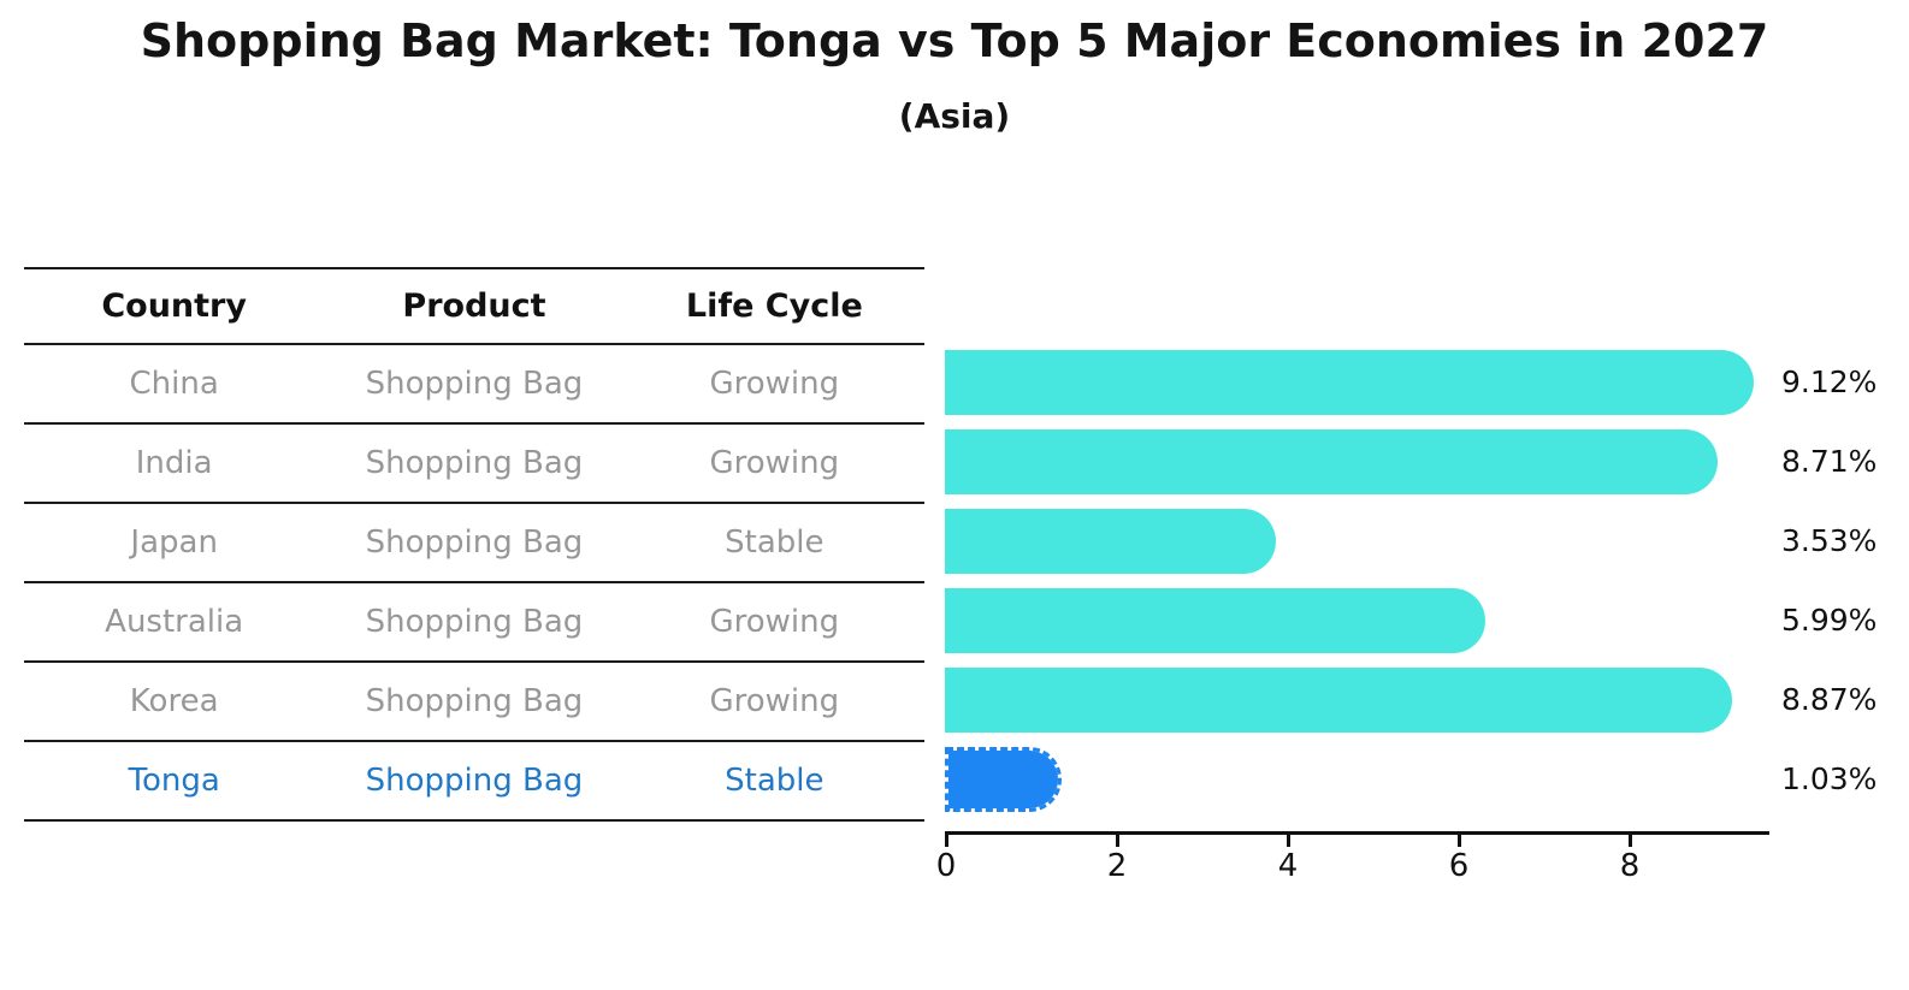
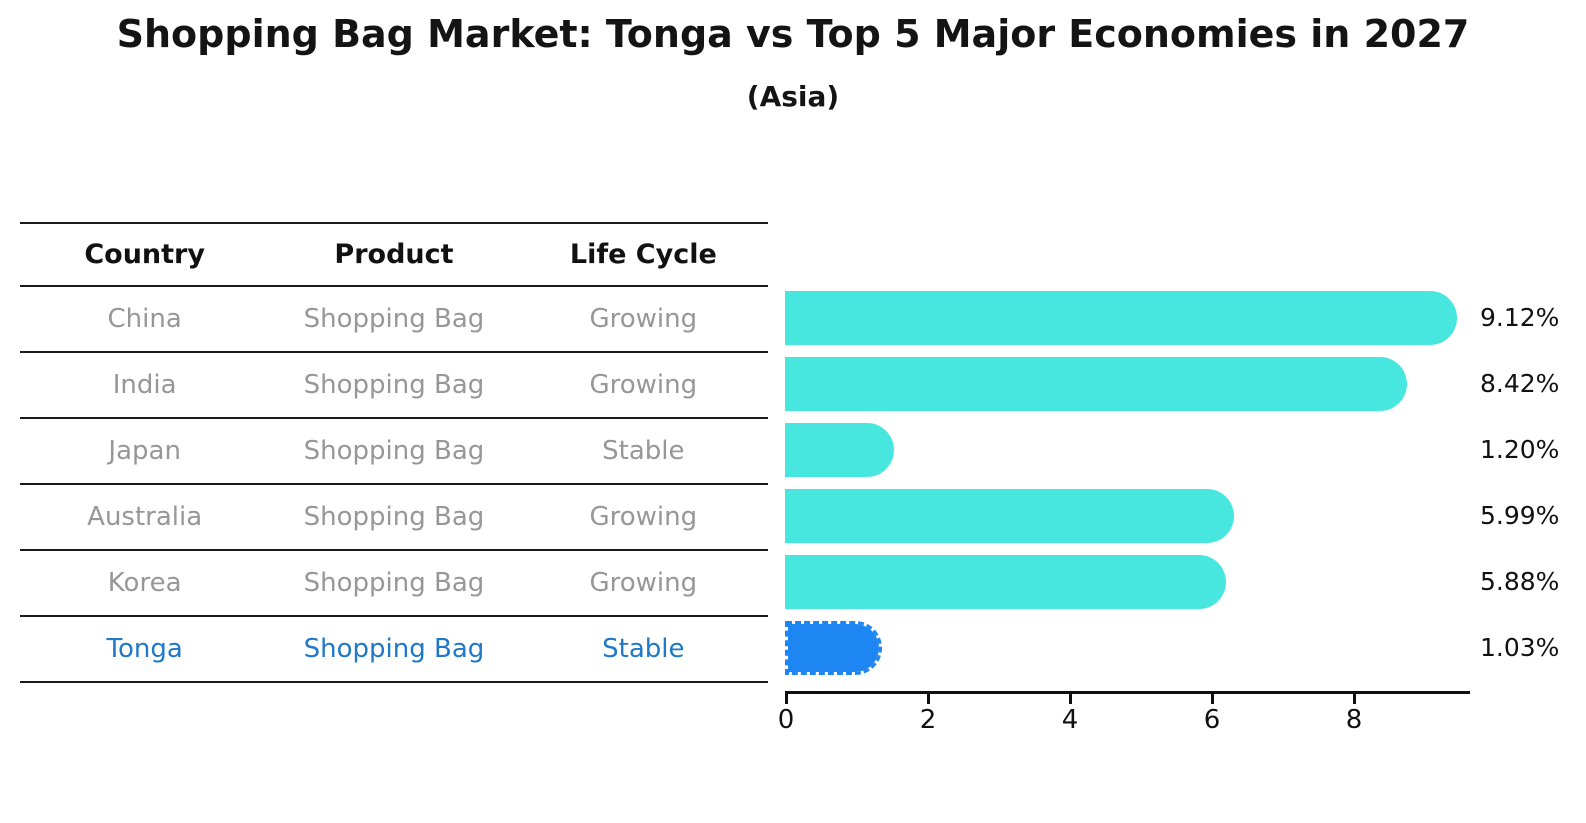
India: 8.71% -> 8.42%
Japan: 3.53% -> 1.20%
Korea: 8.87% -> 5.88%
